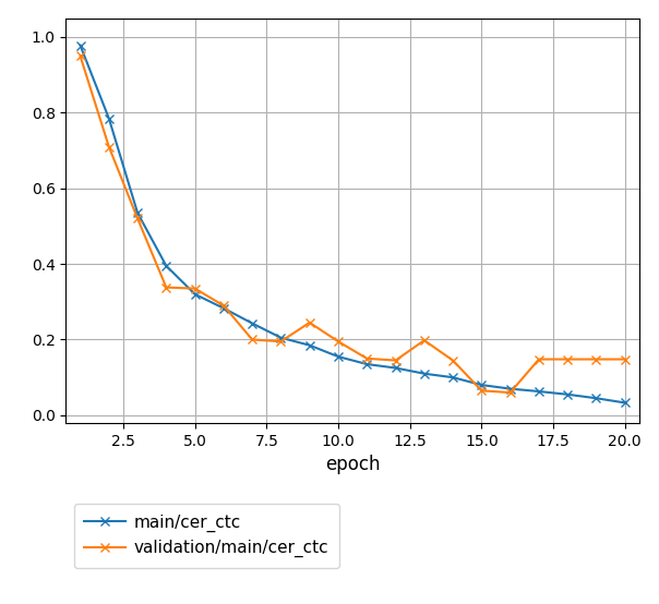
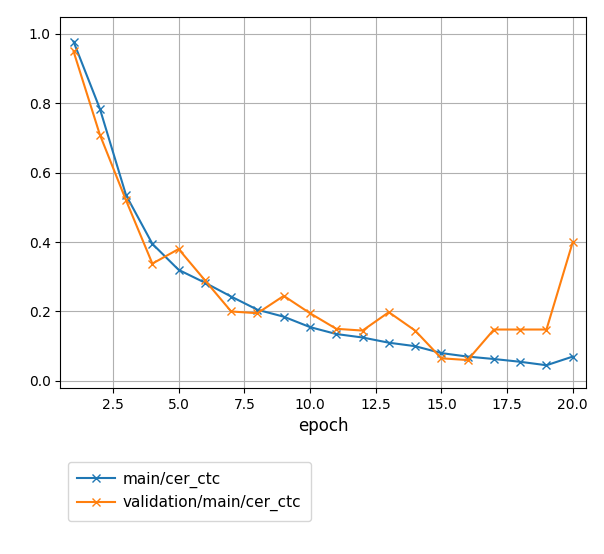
validation/main/cer_ctc/5.0: 0.335 -> 0.380
main/cer_ctc/20.0: 0.033 -> 0.070
validation/main/cer_ctc/20.0: 0.148 -> 0.400
